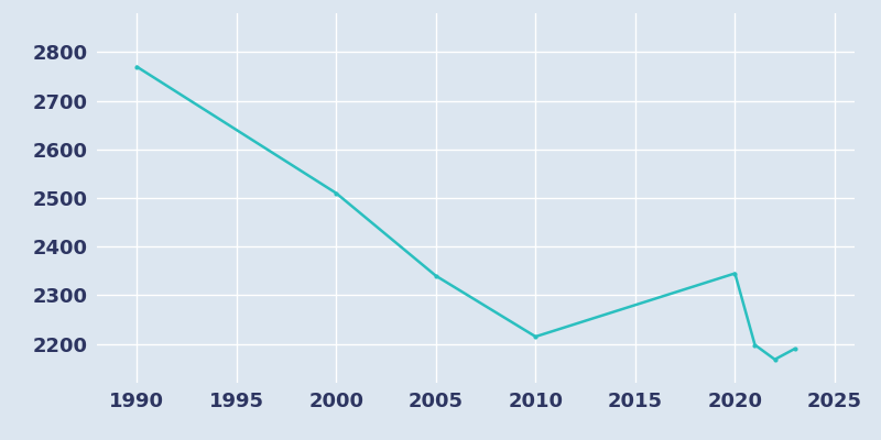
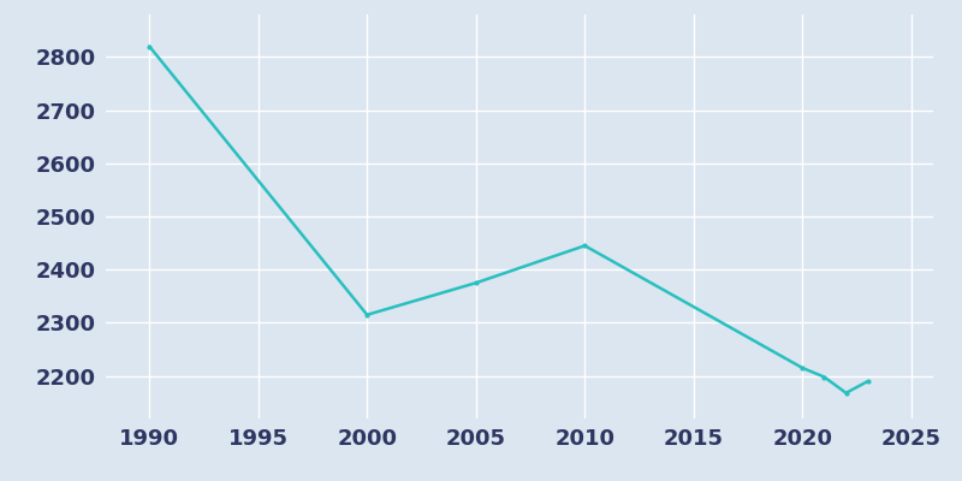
1990: 2770 -> 2820
2000: 2510 -> 2315
2005: 2340 -> 2375
2010: 2215 -> 2445
2020: 2345 -> 2215
